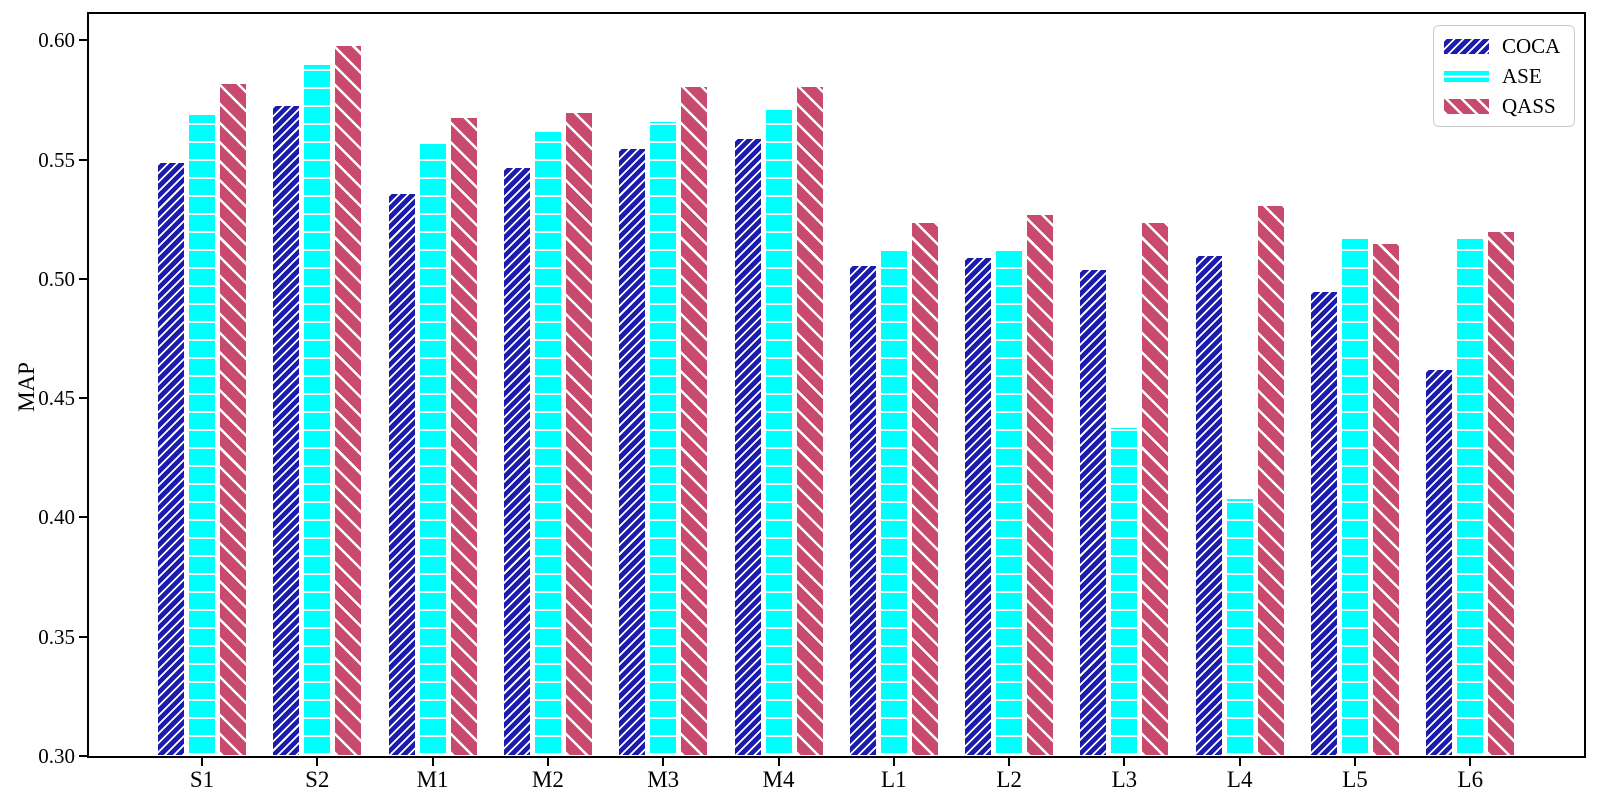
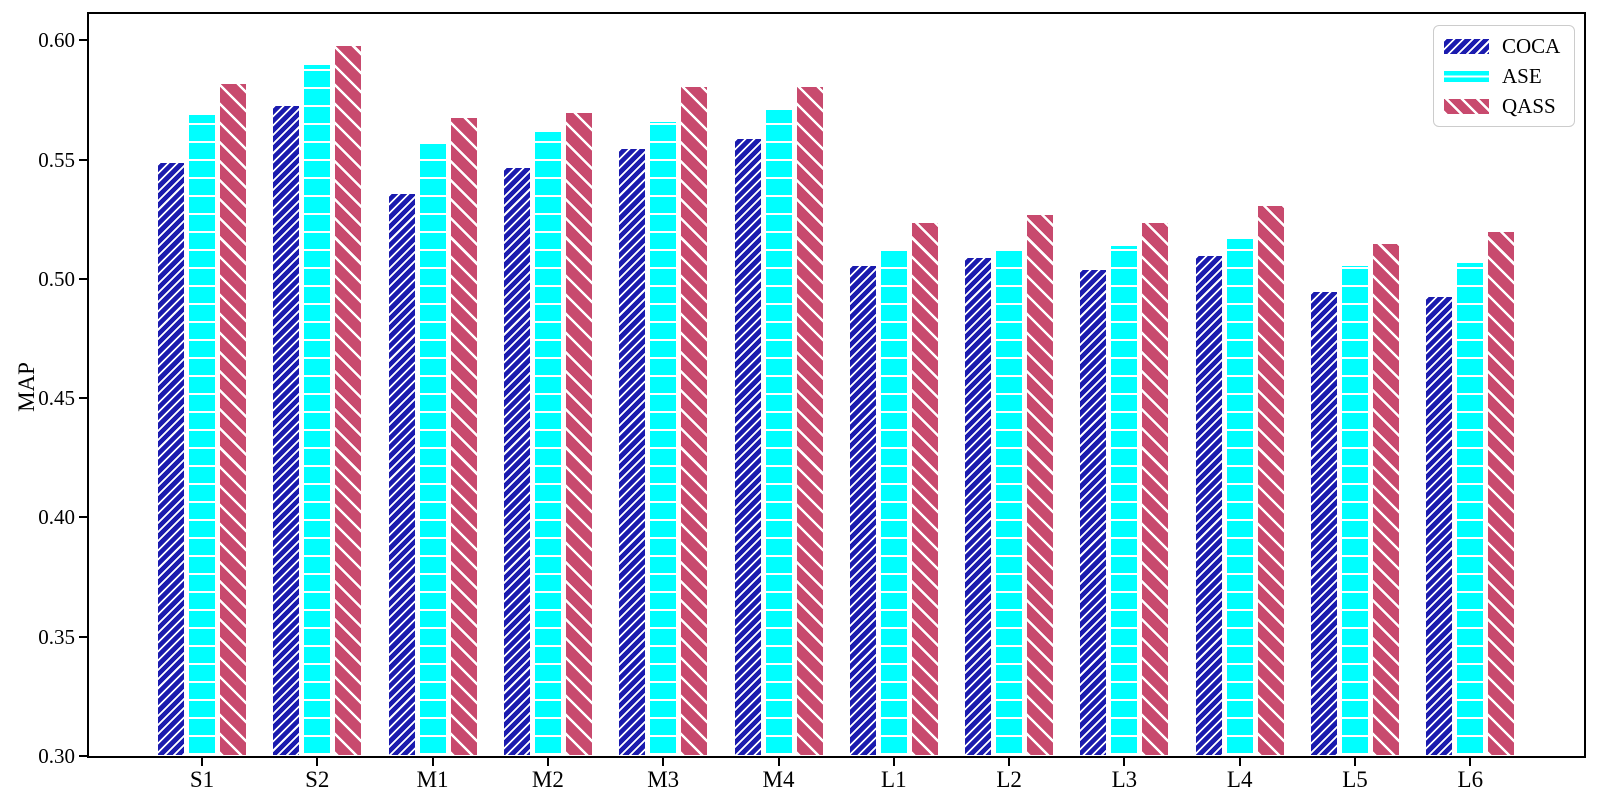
ASE/L3: 0.438 -> 0.514
ASE/L4: 0.408 -> 0.517
ASE/L5: 0.517 -> 0.506
COCA/L6: 0.462 -> 0.493
ASE/L6: 0.517 -> 0.507
